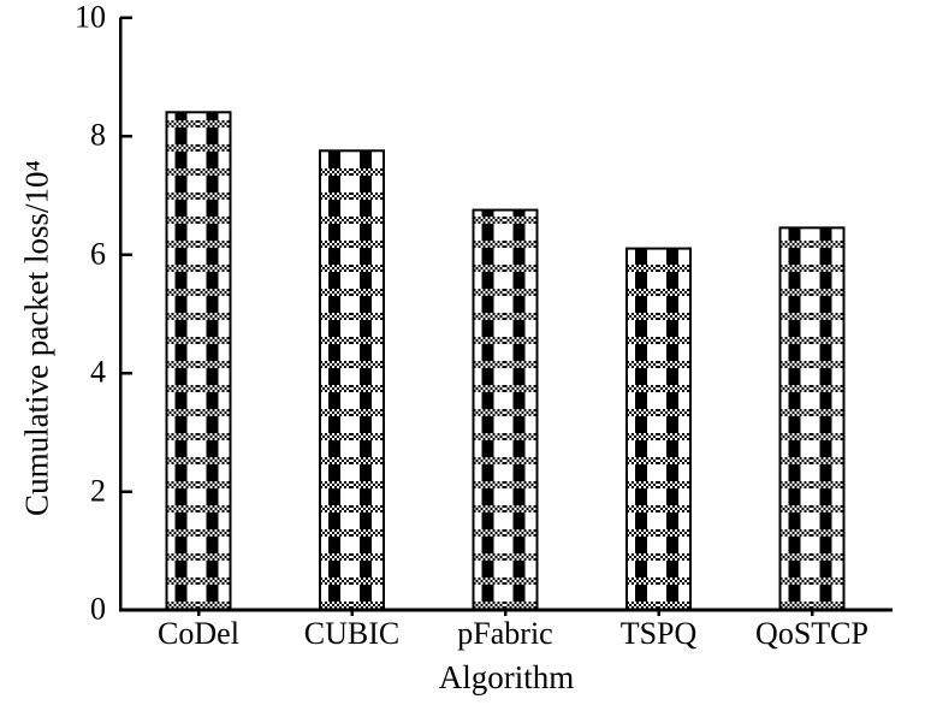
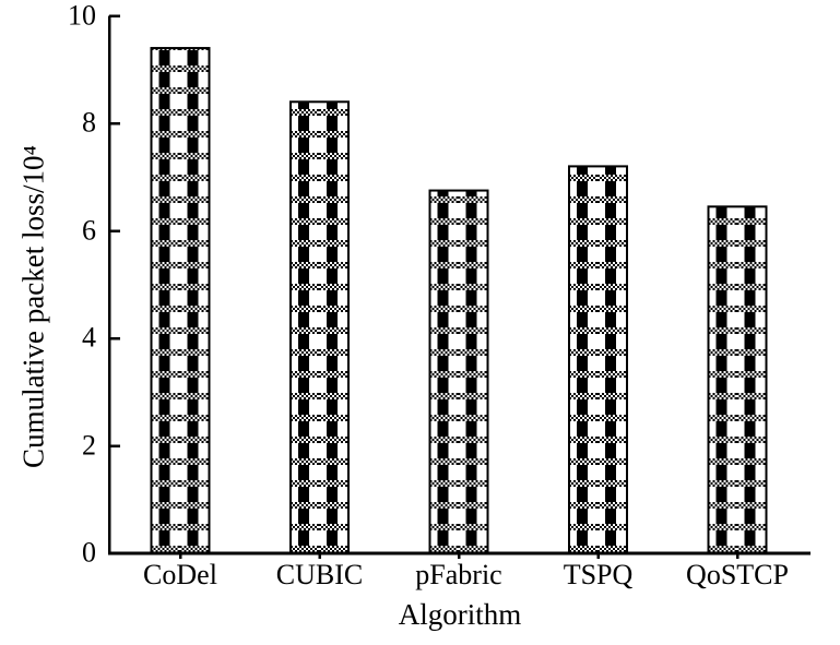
CoDel: 8.4 -> 9.4
CUBIC: 7.8 -> 8.4
TSPQ: 6.1 -> 7.2
